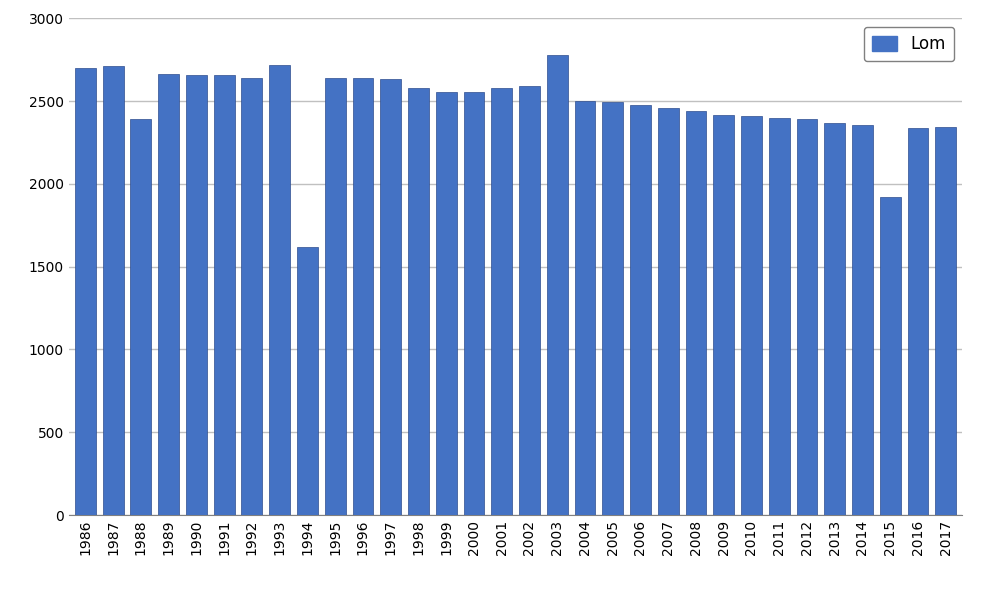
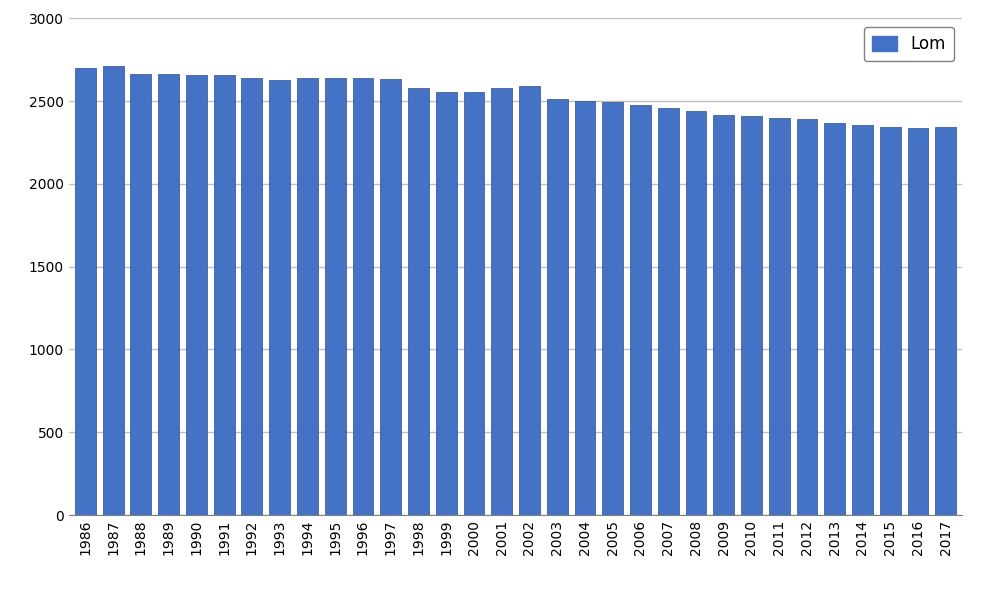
1988: 2390 -> 2660
1993: 2720 -> 2620
1994: 1620 -> 2640
2003: 2780 -> 2510
2015: 1920 -> 2340
